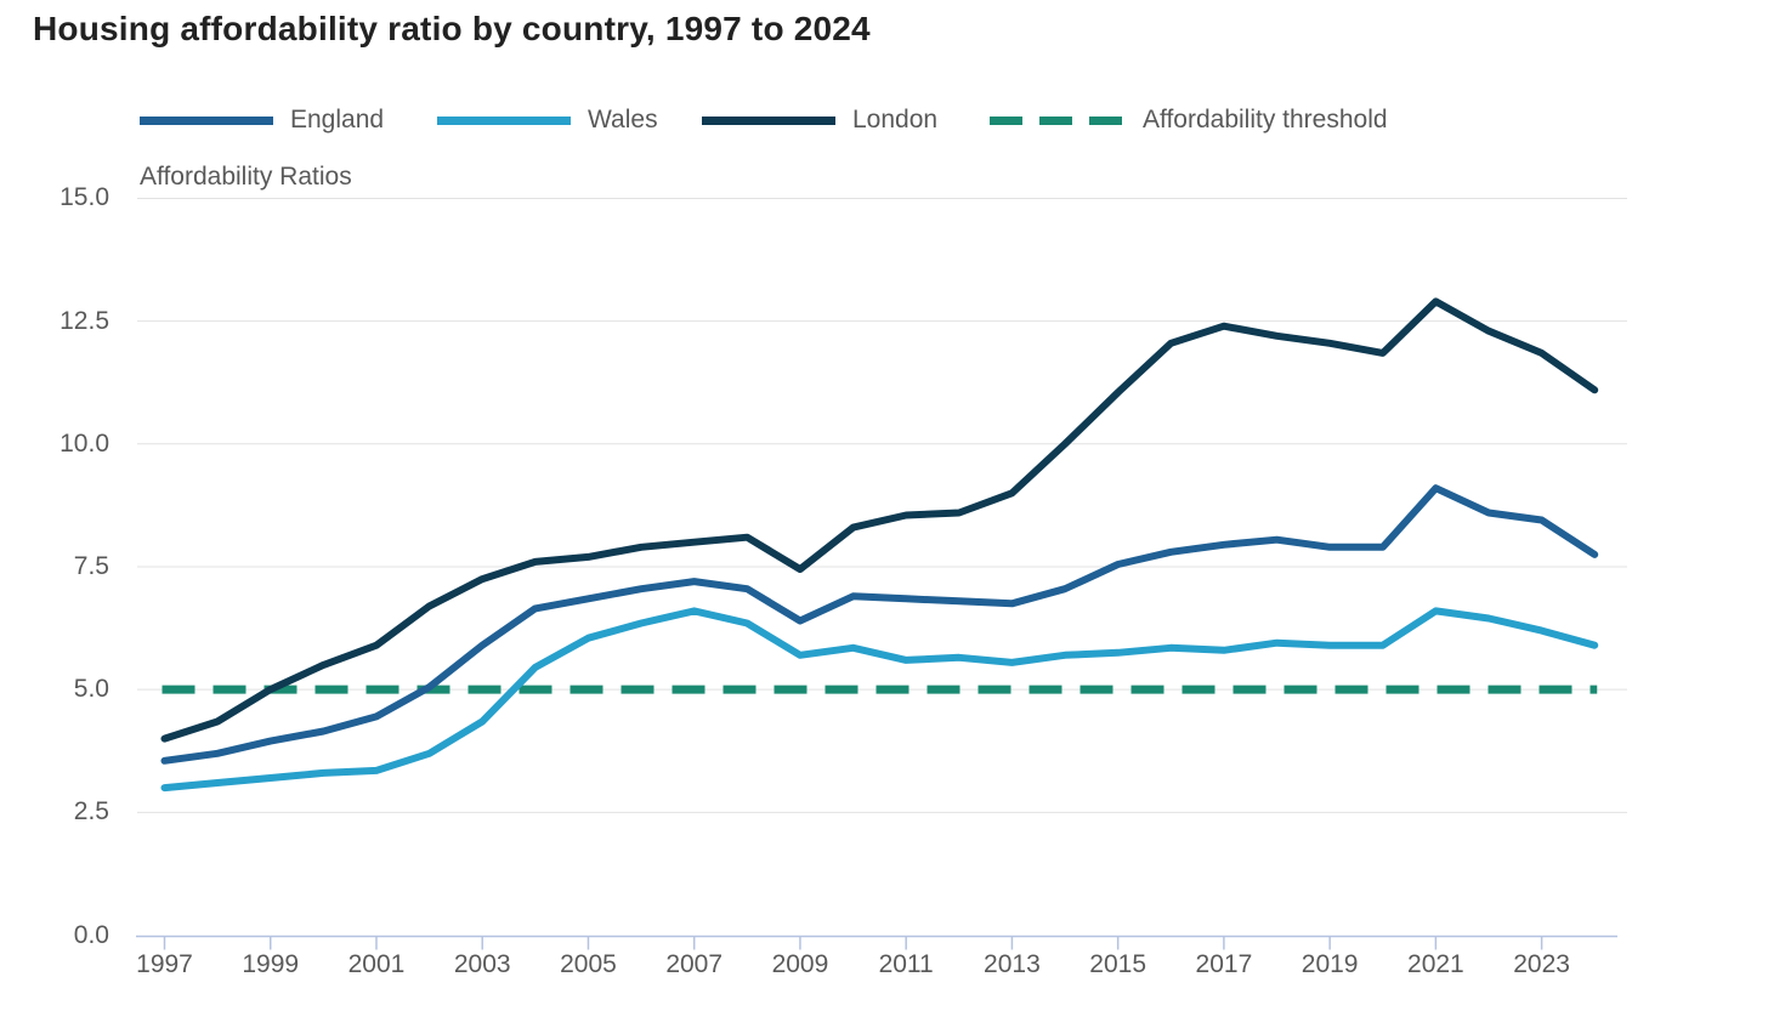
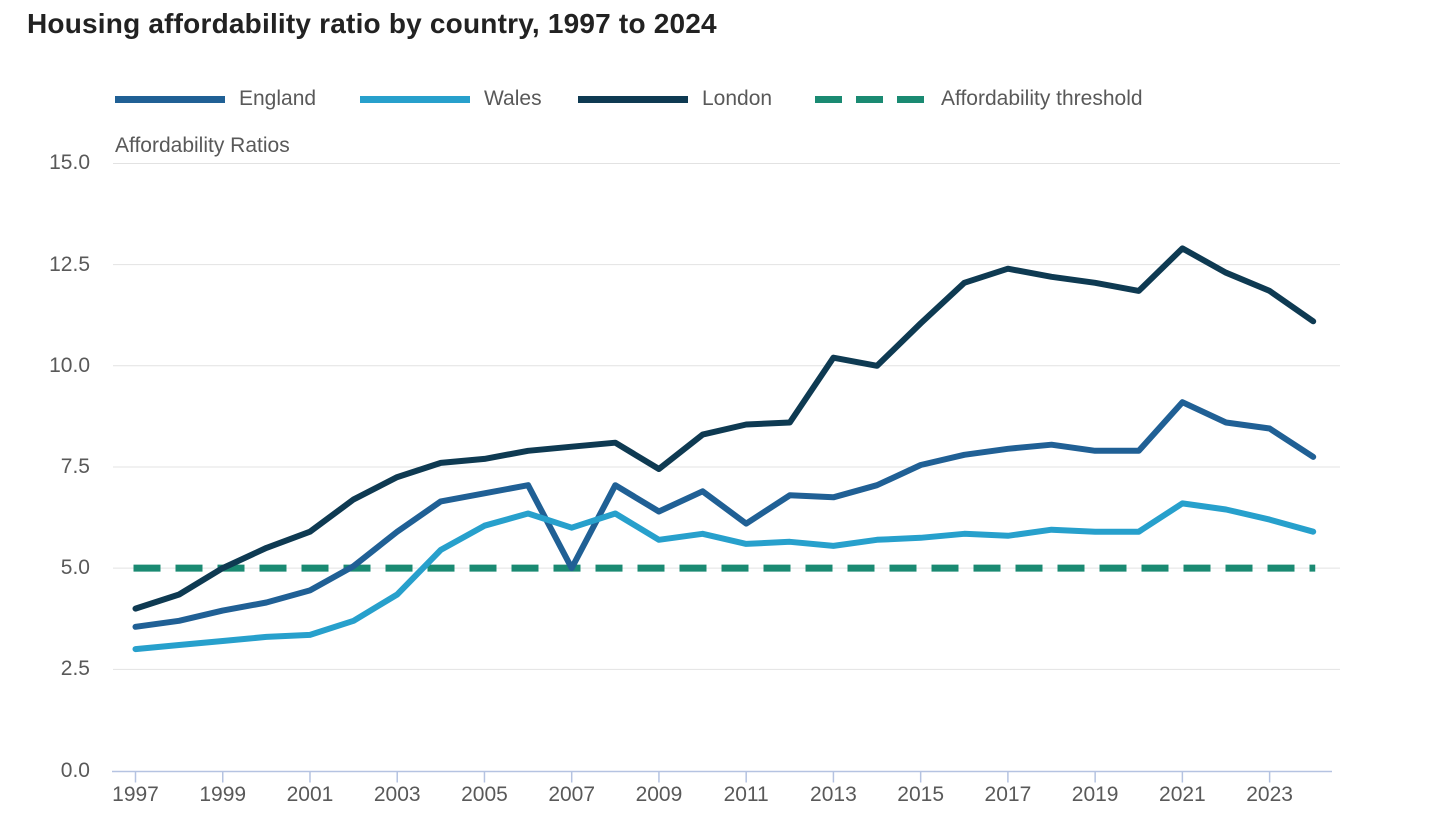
England/2007: 7.2 -> 5.0
Wales/2007: 6.6 -> 6.0
England/2011: 6.8 -> 6.1
London/2013: 9.0 -> 10.2
